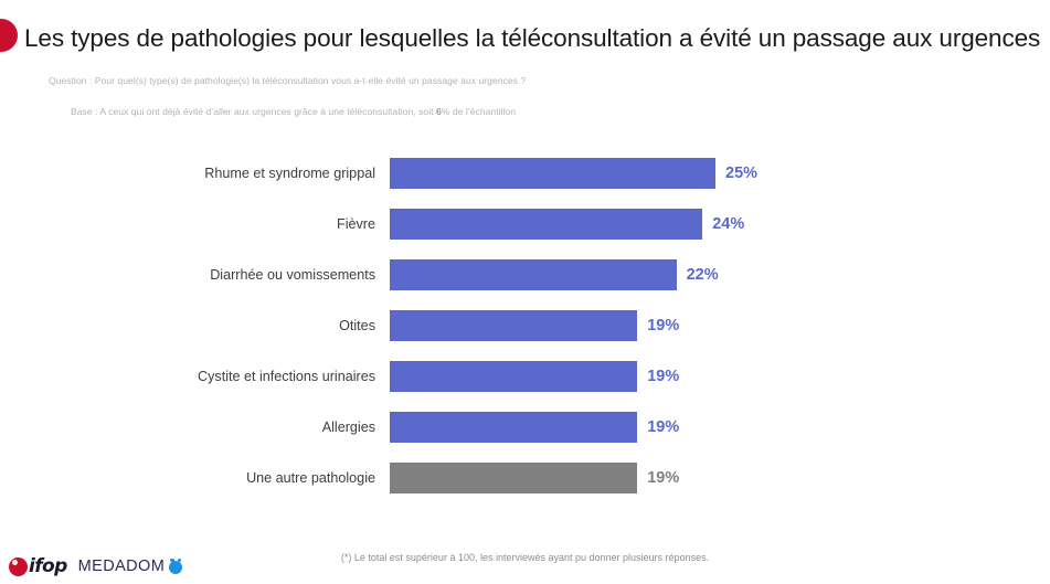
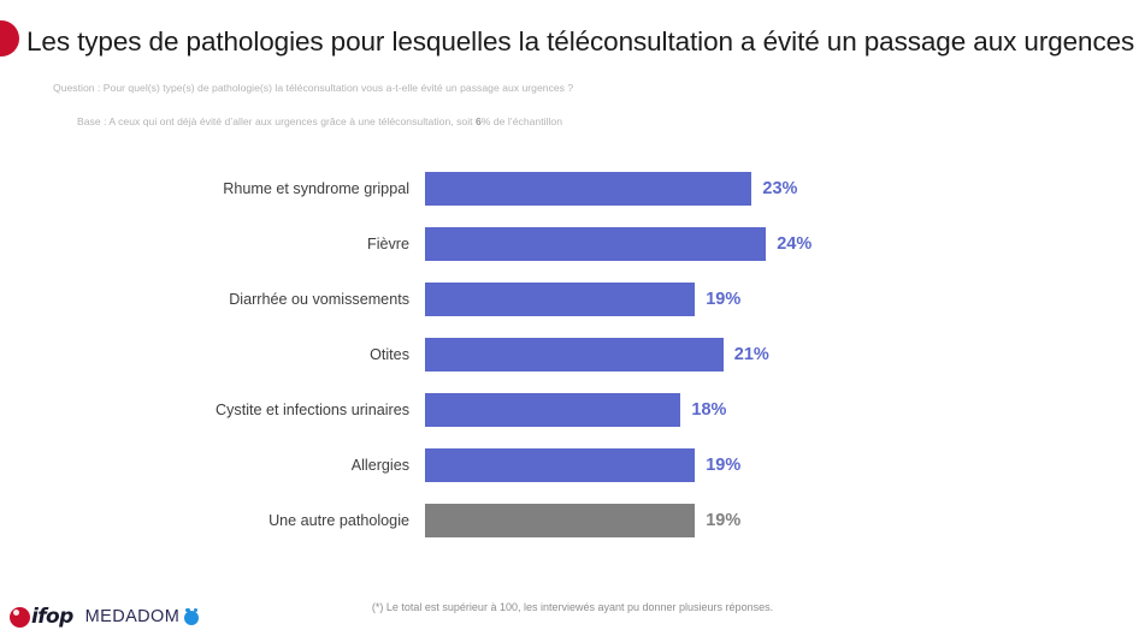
Rhume et syndrome grippal: 25% -> 23%
Diarrhée ou vomissements: 22% -> 19%
Otites: 19% -> 21%
Cystite et infections urinaires: 19% -> 18%
